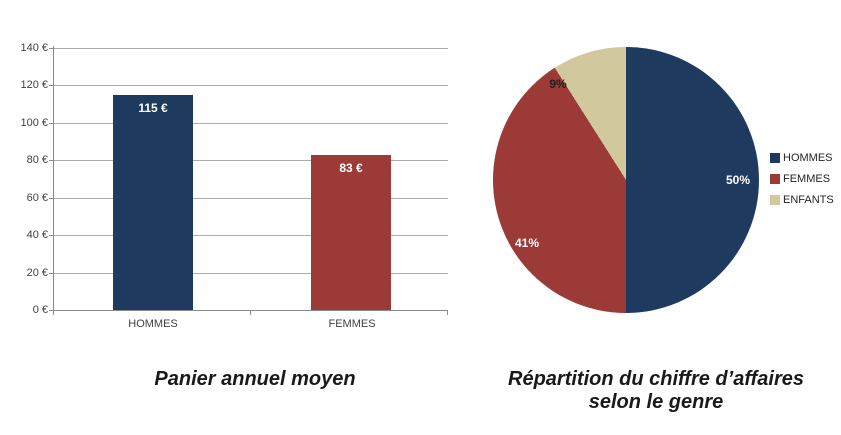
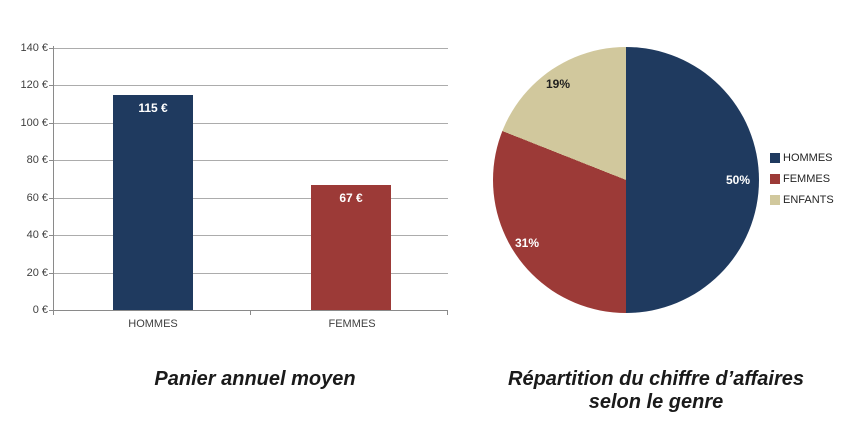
Panier annuel moyen/FEMMES: 83 -> 67
Répartition du chiffre d’affaires selon le genre/FEMMES: 41% -> 31%
Répartition du chiffre d’affaires selon le genre/ENFANTS: 9% -> 19%
